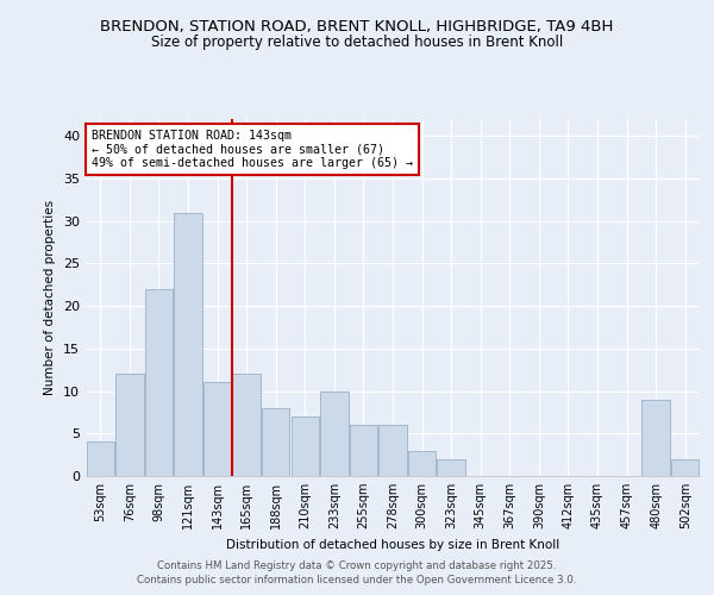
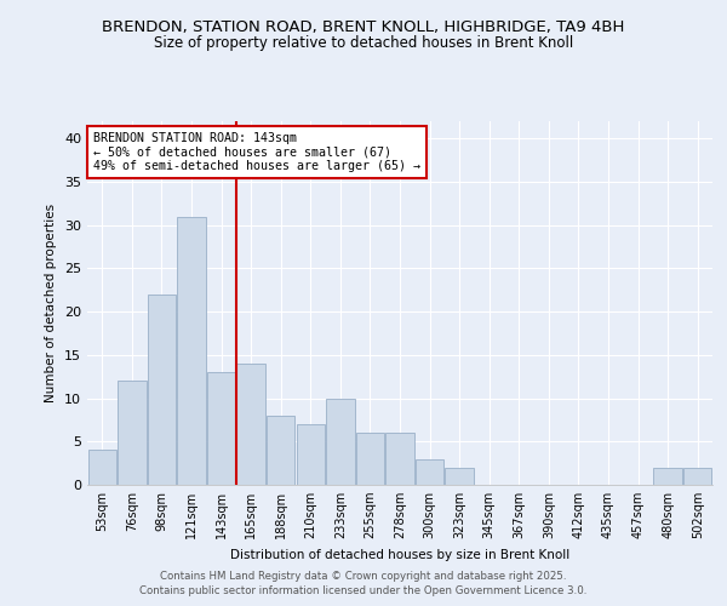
143sqm: 11 -> 13
165sqm: 12 -> 14
480sqm: 9 -> 2
